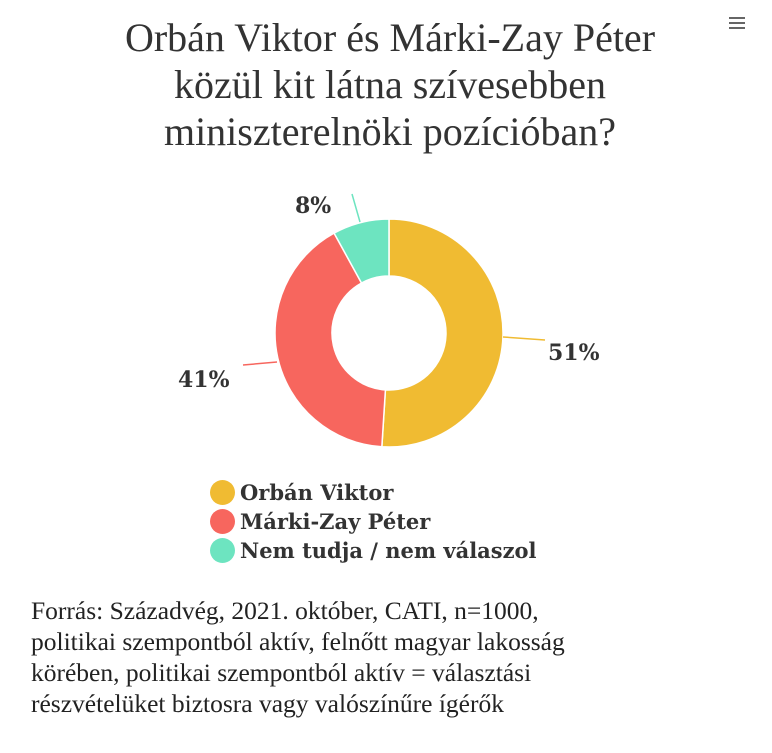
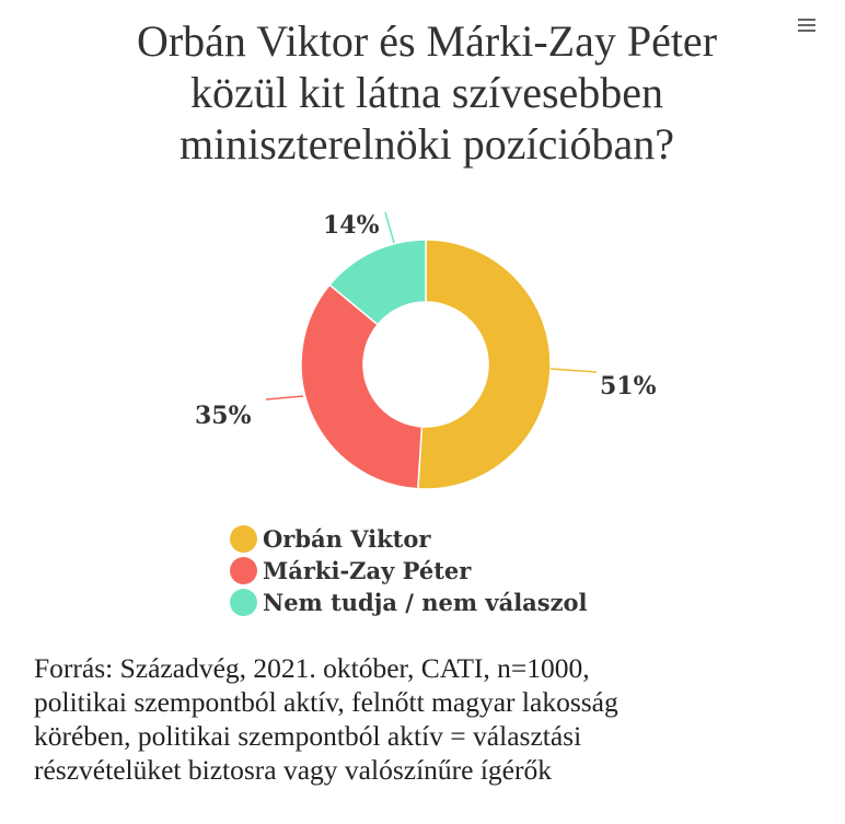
Márki-Zay Péter: 41% -> 35%
Nem tudja / nem válaszol: 8% -> 14%
